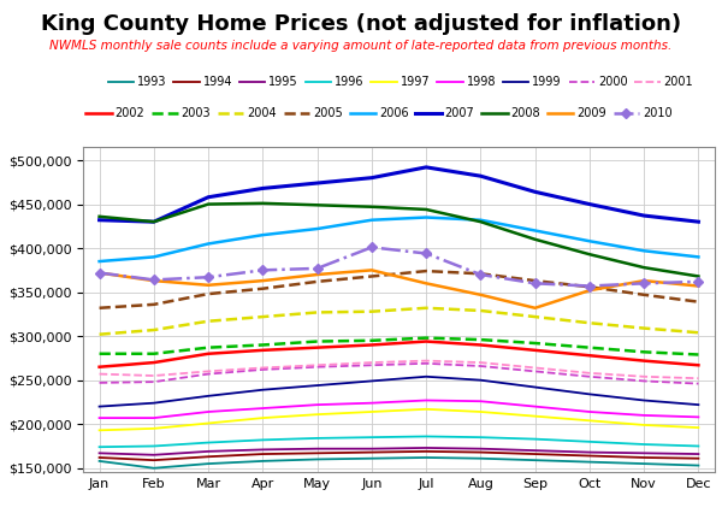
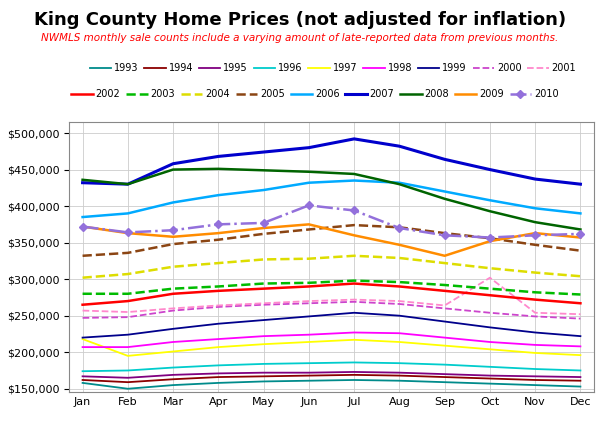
1997/Jan: $193,000 -> $218,000
2001/Oct: $258,000 -> $302,000
